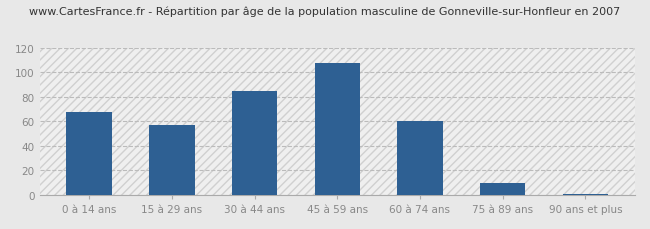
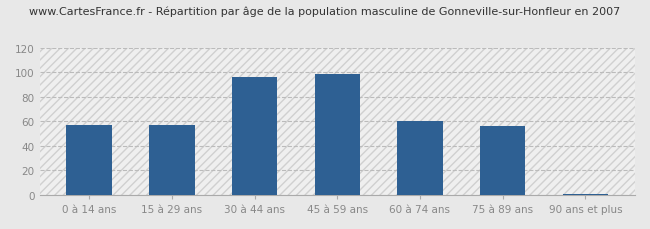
0 à 14 ans: 68 -> 57
30 à 44 ans: 85 -> 96
45 à 59 ans: 108 -> 99
75 à 89 ans: 10 -> 56
